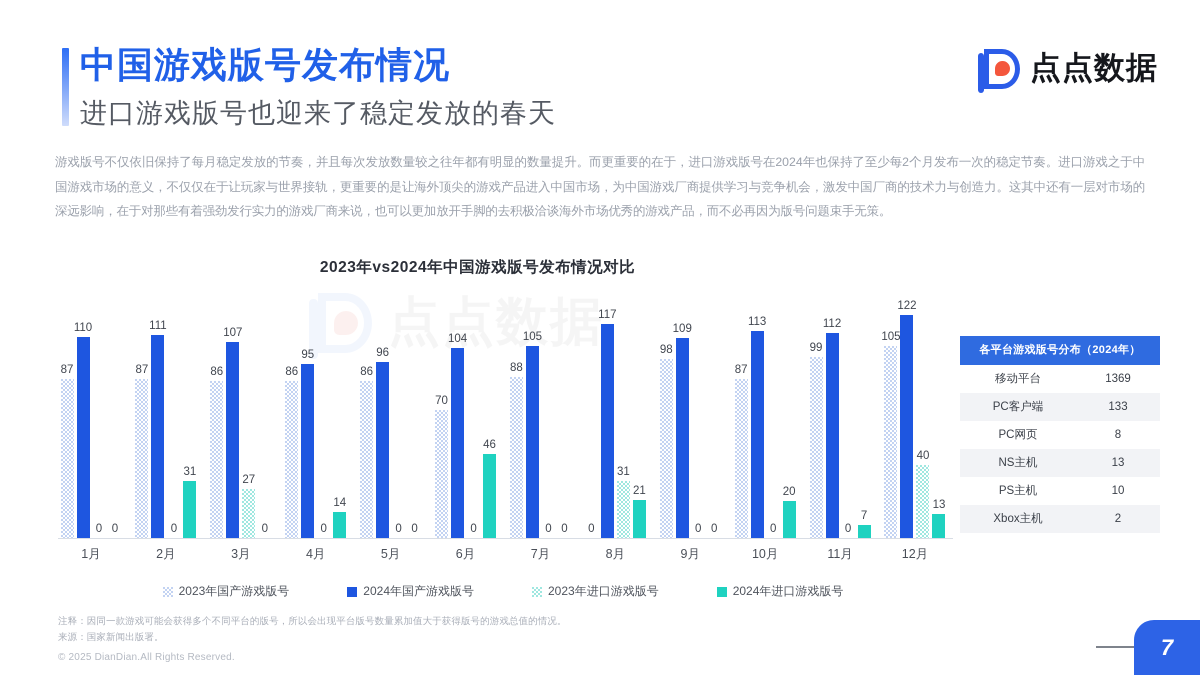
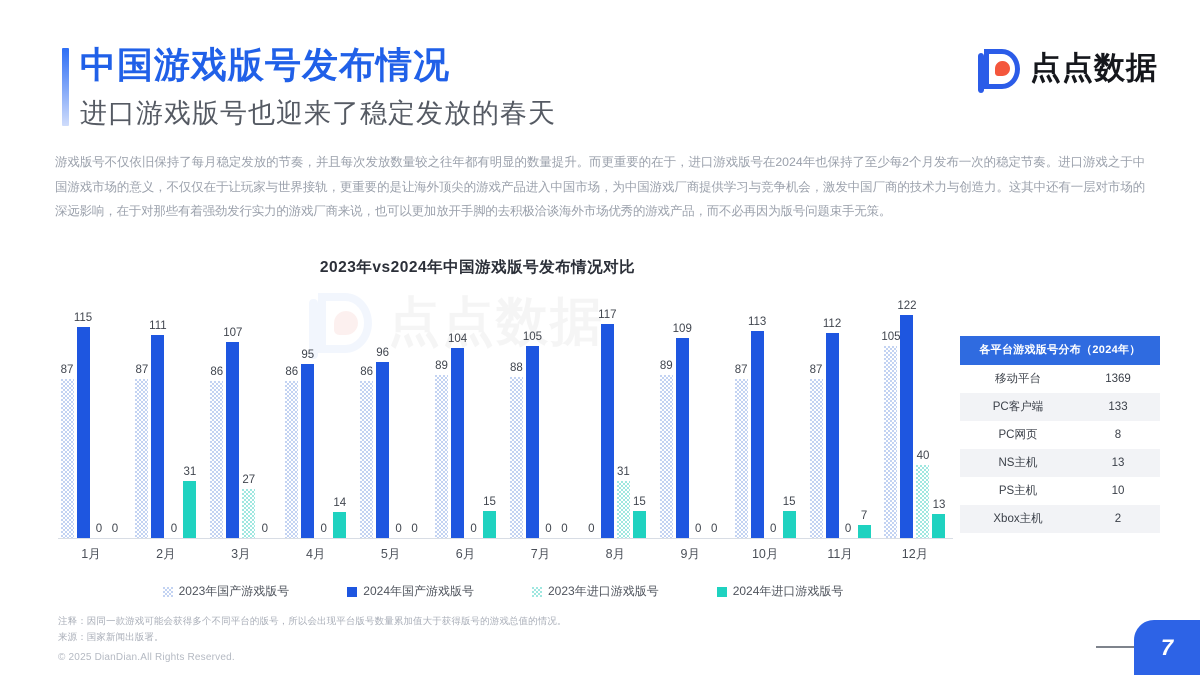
2024年国产游戏版号/1月: 110 -> 115
2023年国产游戏版号/6月: 70 -> 89
2024年进口游戏版号/6月: 46 -> 15
2024年进口游戏版号/8月: 21 -> 15
2023年国产游戏版号/9月: 98 -> 89
2024年进口游戏版号/10月: 20 -> 15
2023年国产游戏版号/11月: 99 -> 87
